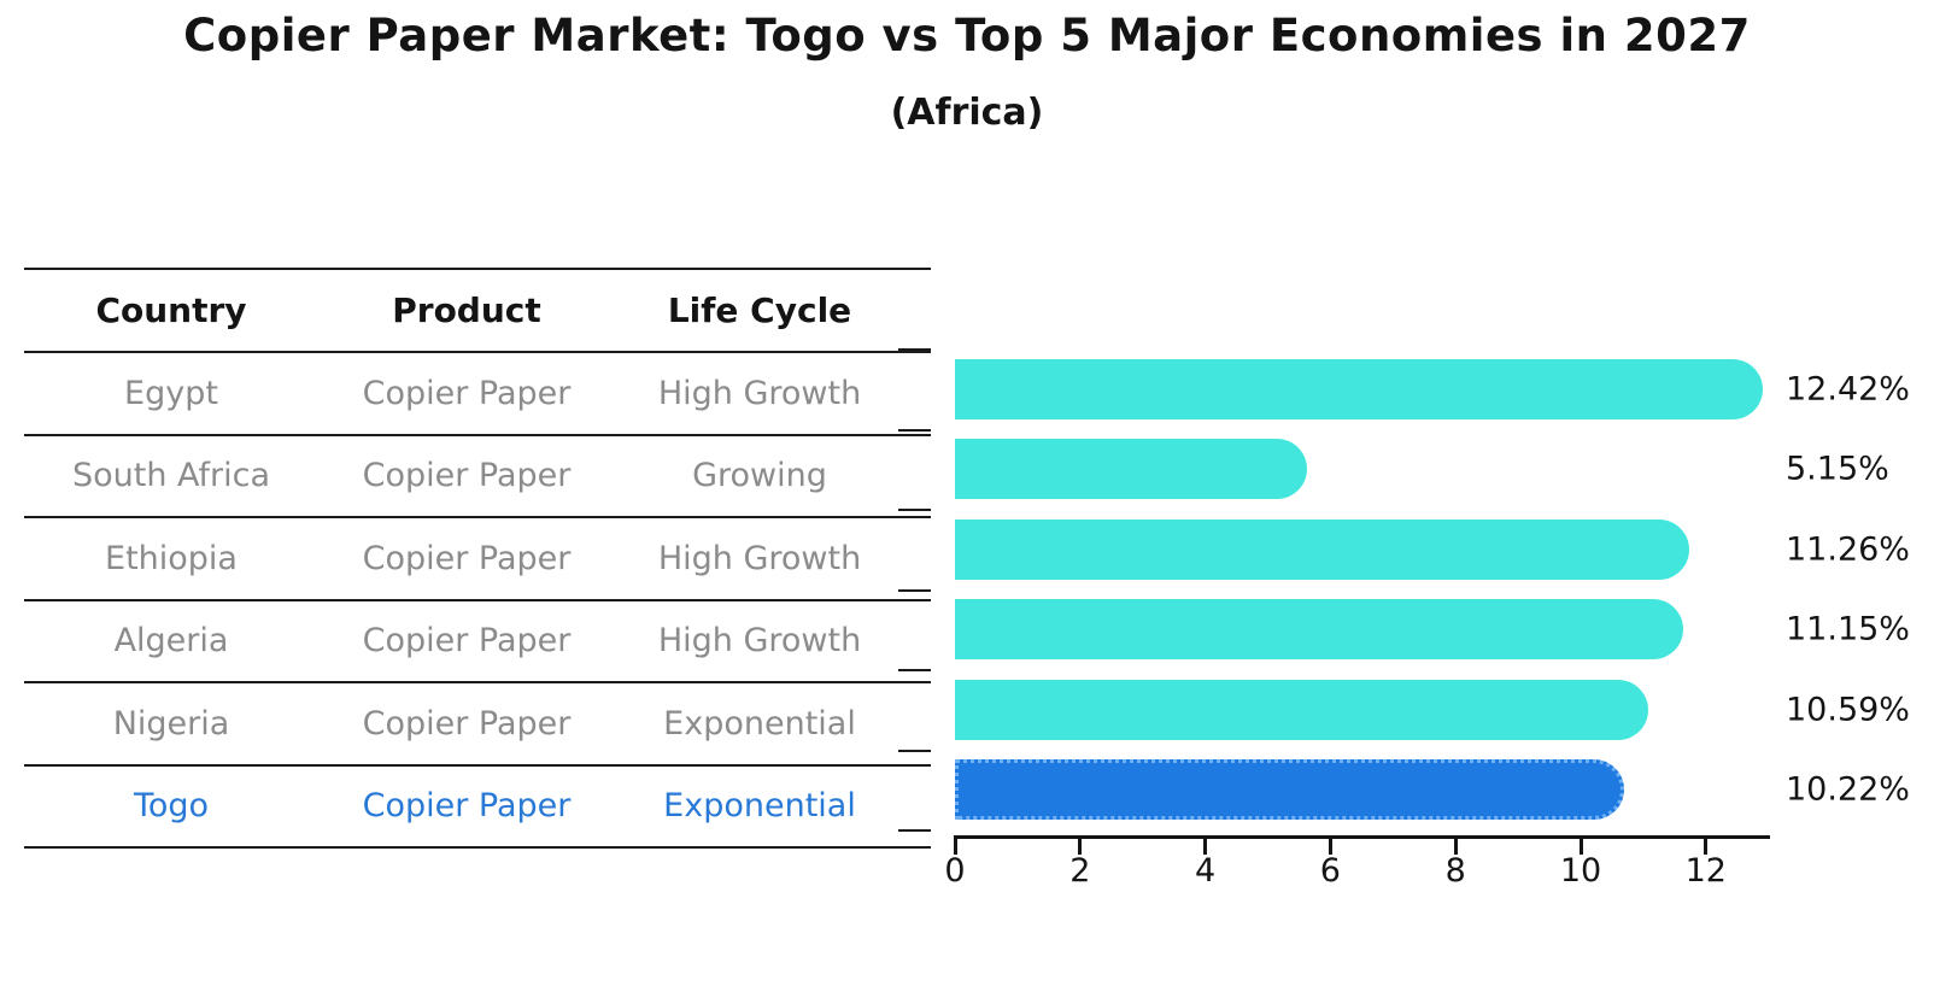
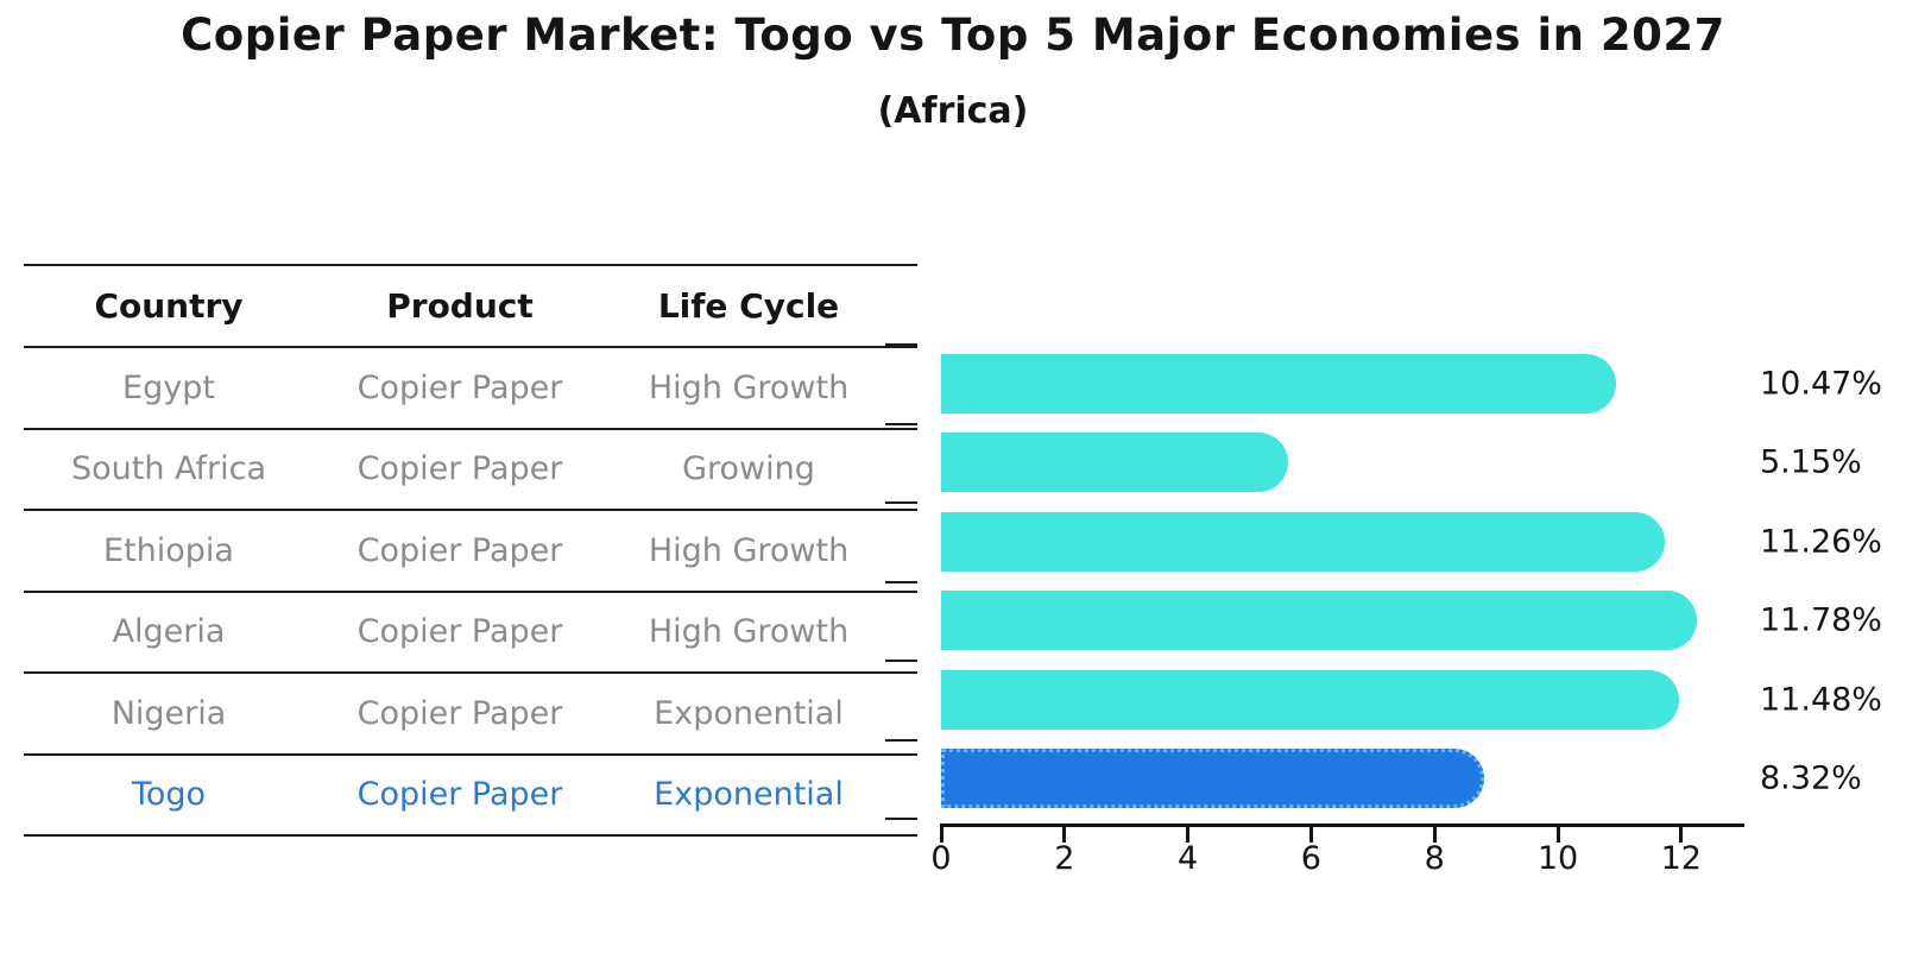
Egypt: 12.42% -> 10.47%
Algeria: 11.15% -> 11.78%
Nigeria: 10.59% -> 11.48%
Togo: 10.22% -> 8.32%
